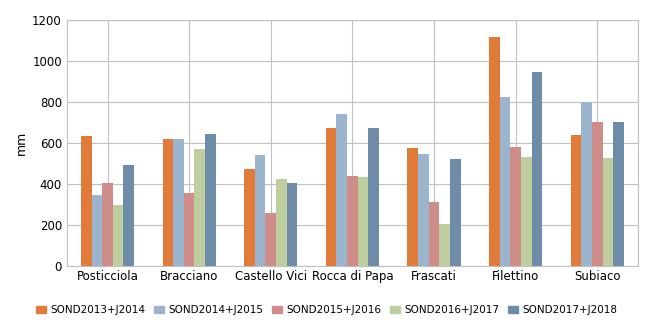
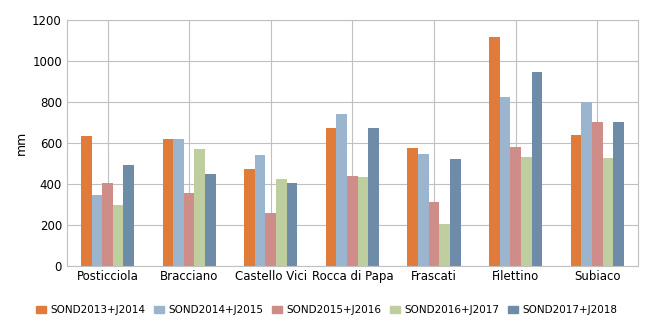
SOND2017+J2018/Bracciano: 645 -> 448
